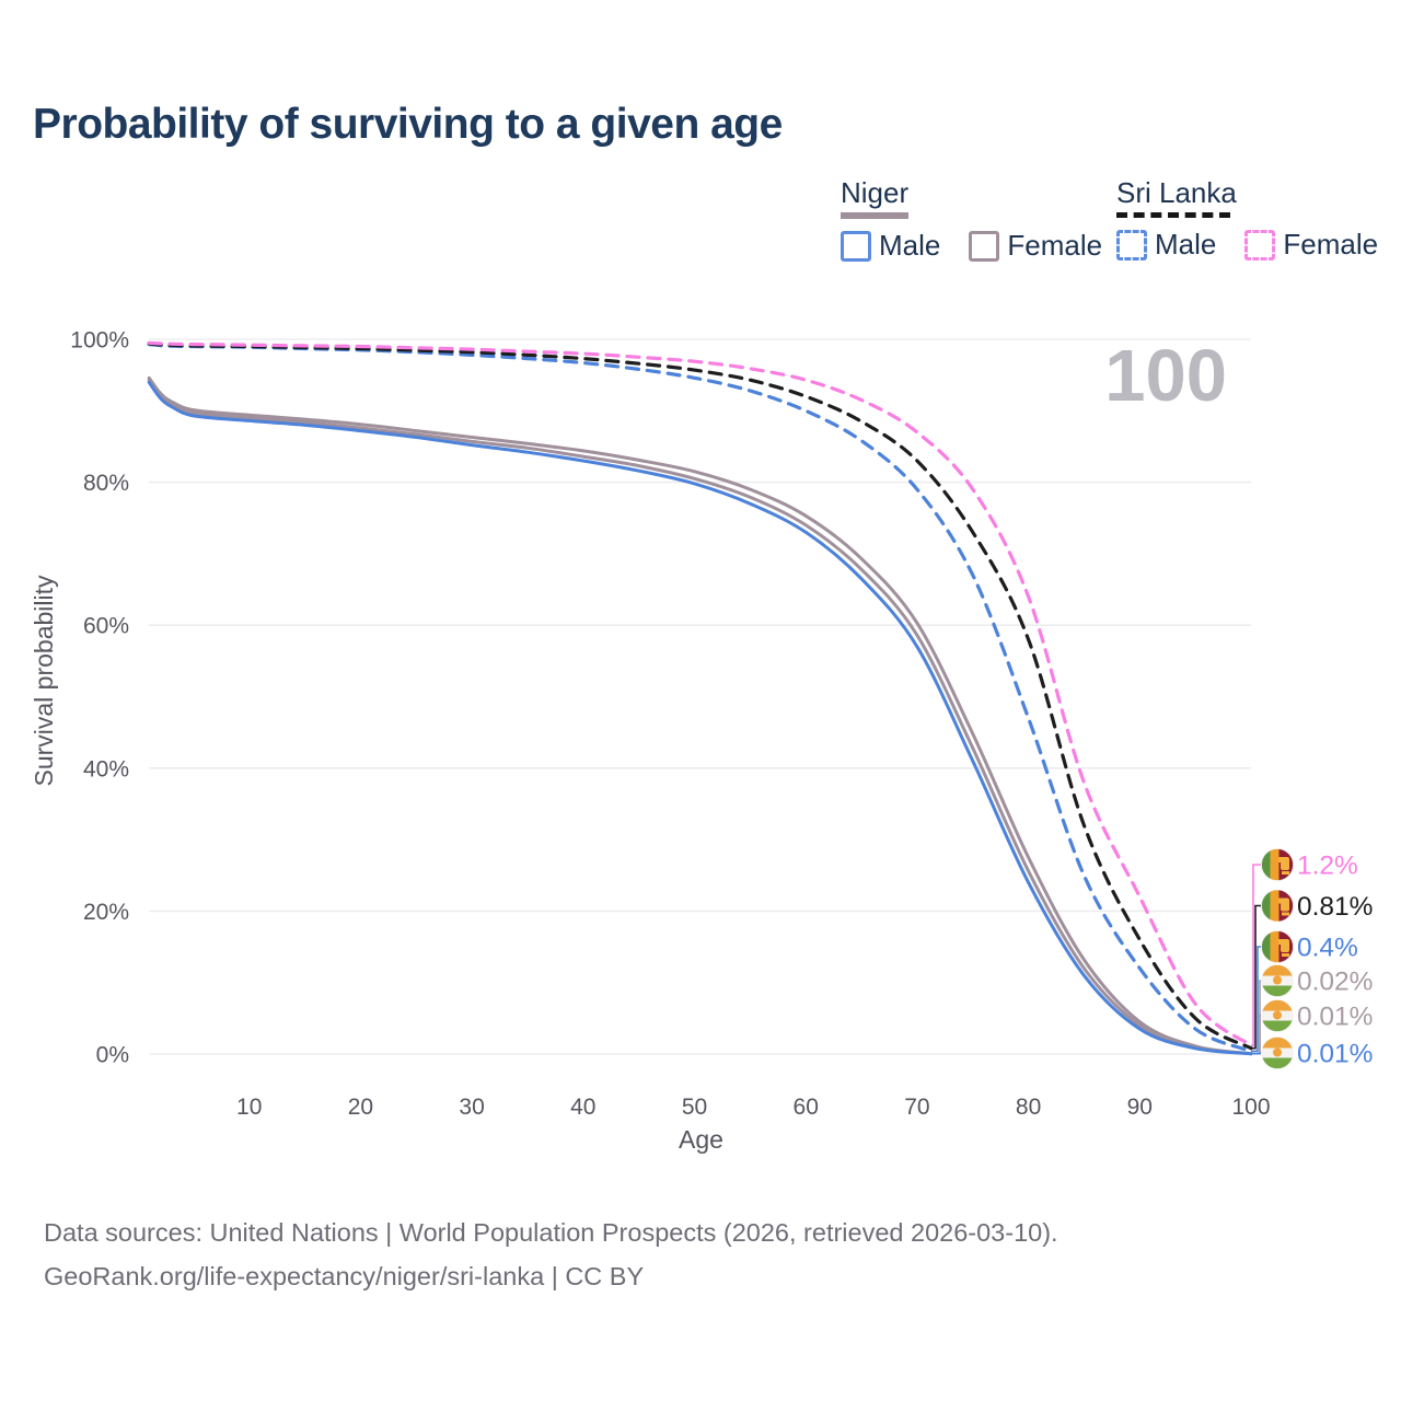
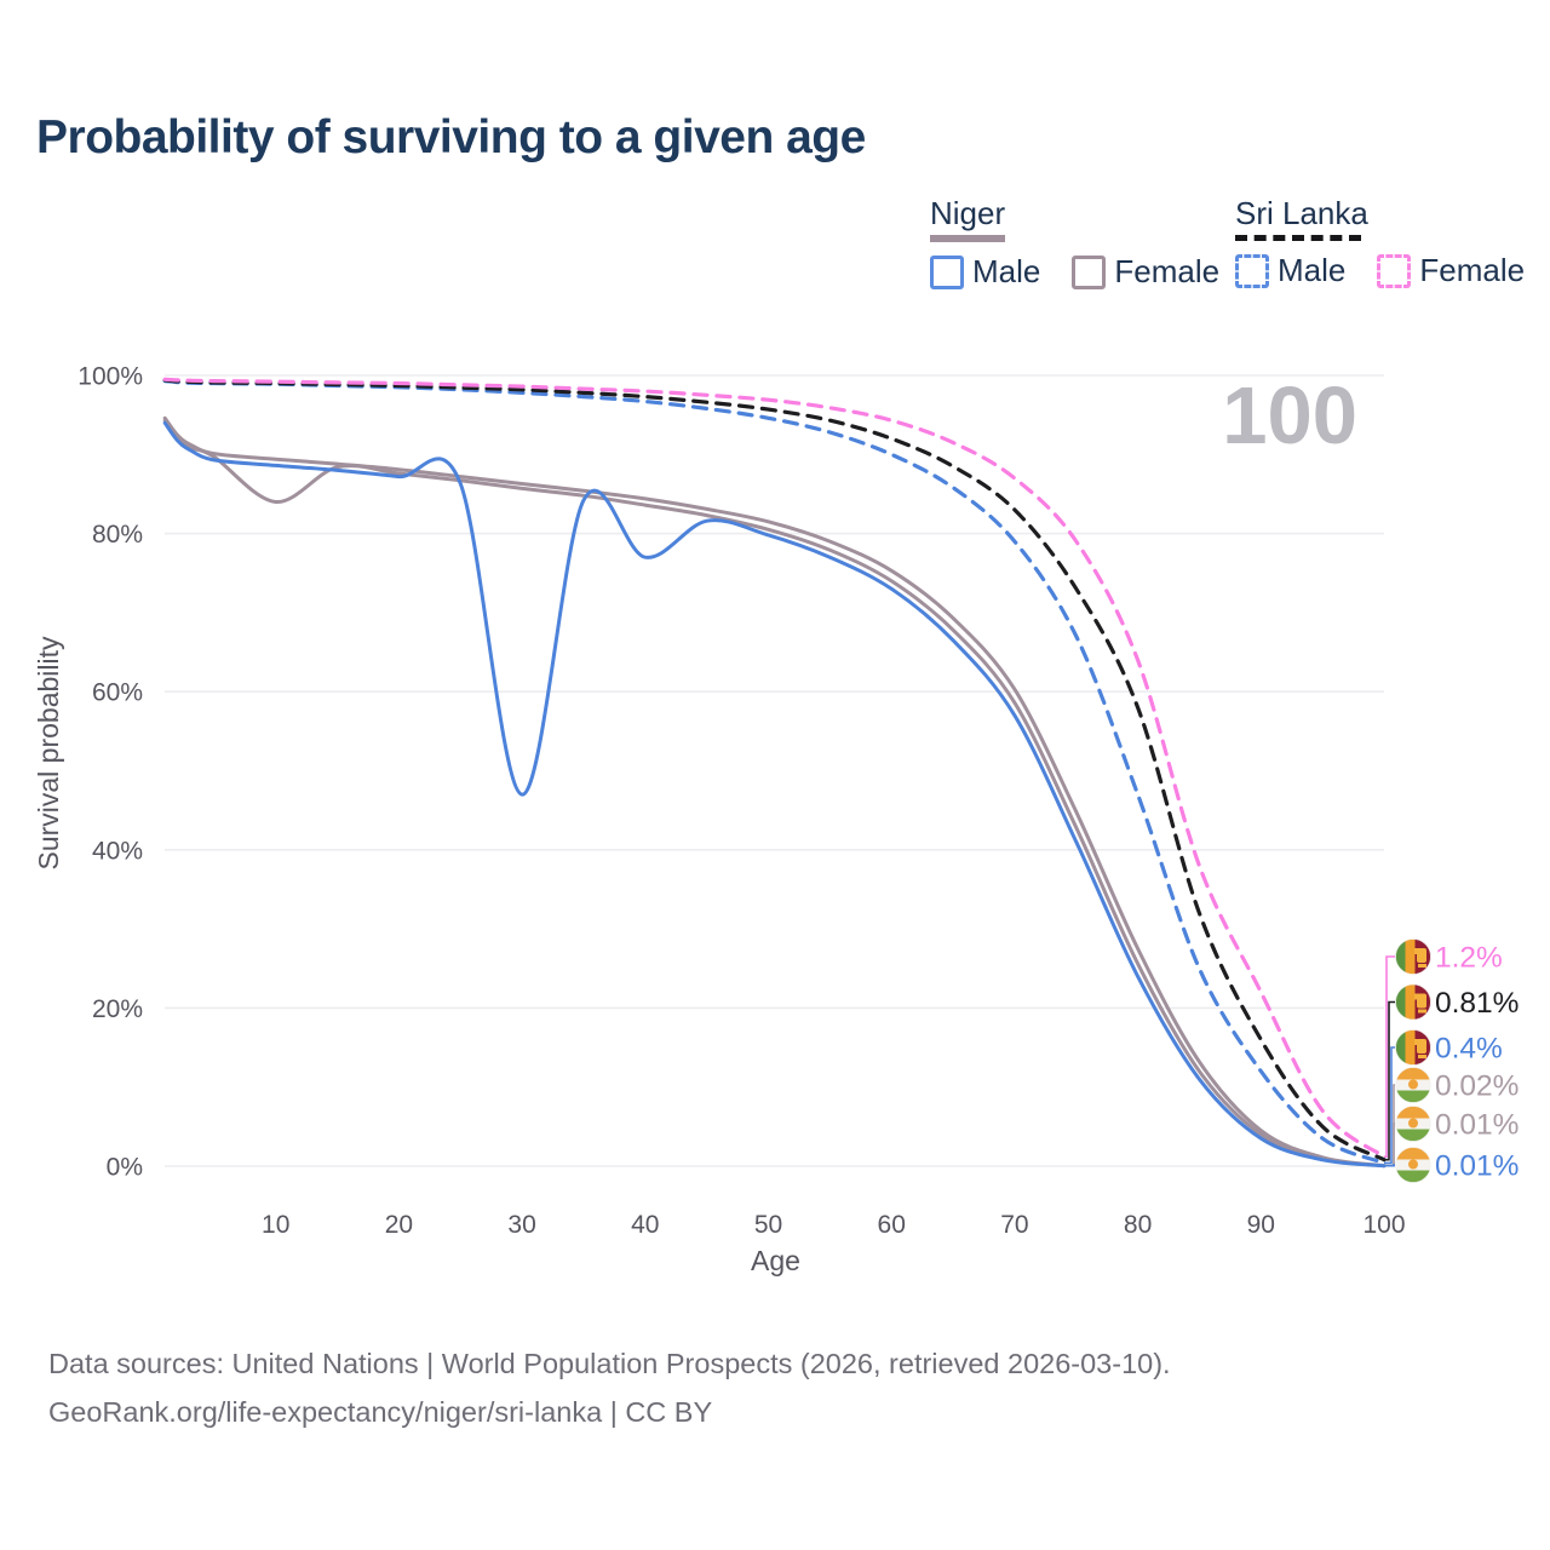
Niger/10: 89% -> 84%
Niger Male/30: 85% -> 47%
Niger Male/40: 83% -> 77%
